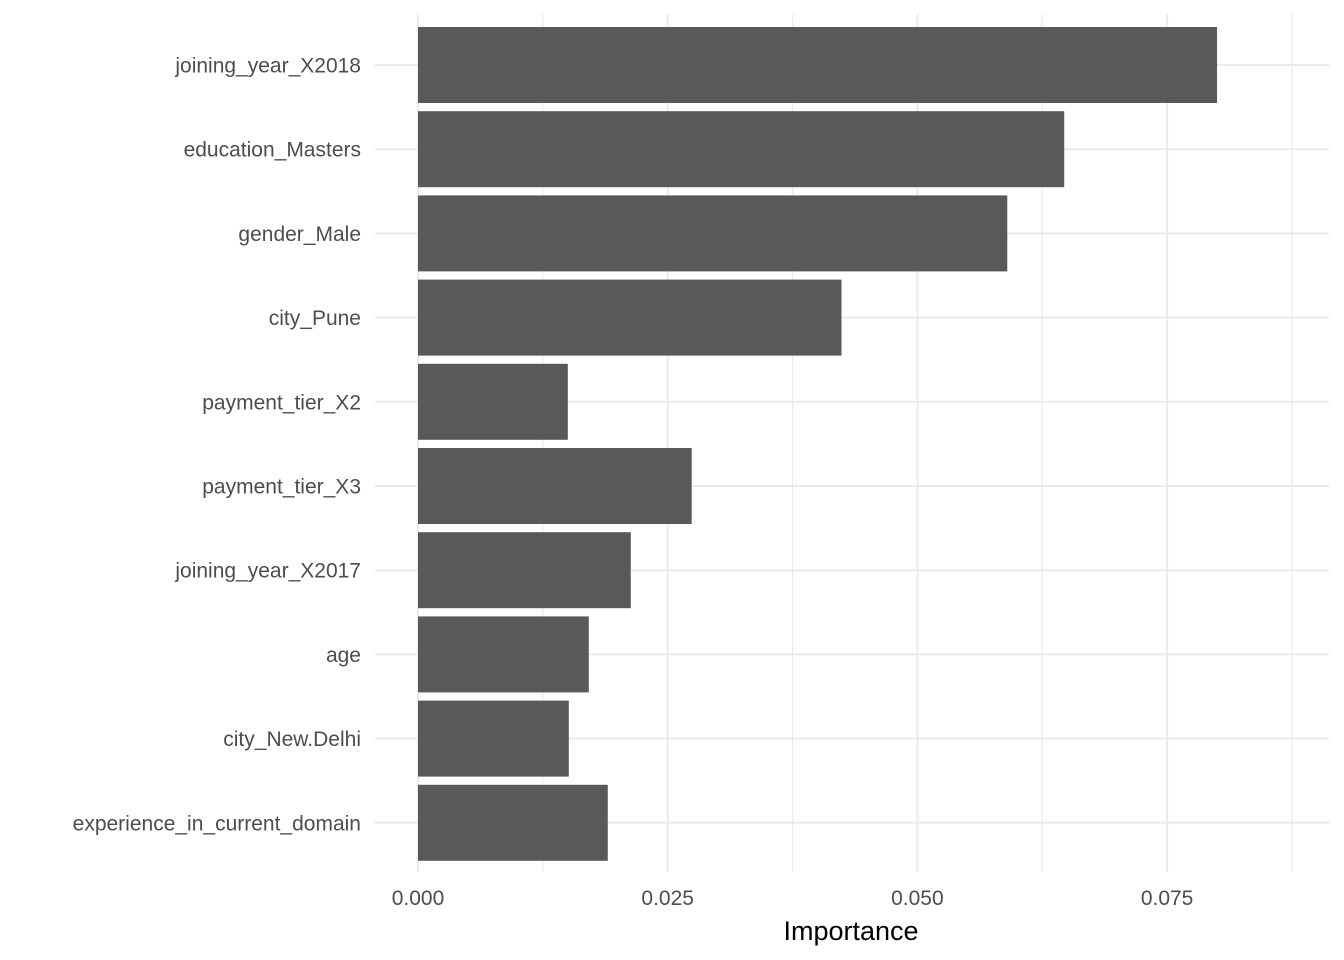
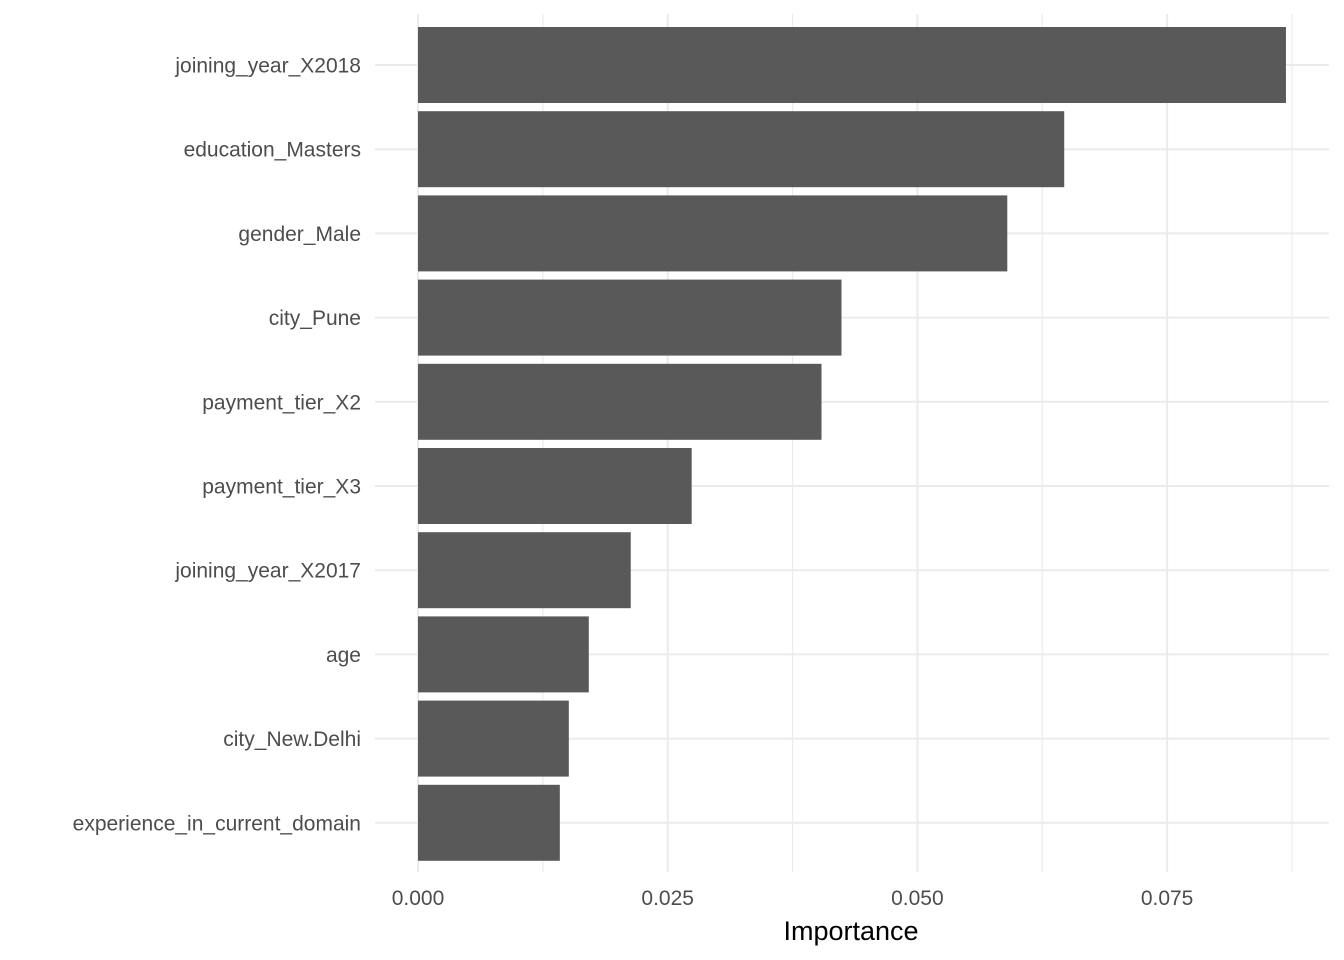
joining_year_X2018: 0.080 -> 0.087
payment_tier_X2: 0.015 -> 0.040
experience_in_current_domain: 0.019 -> 0.014
